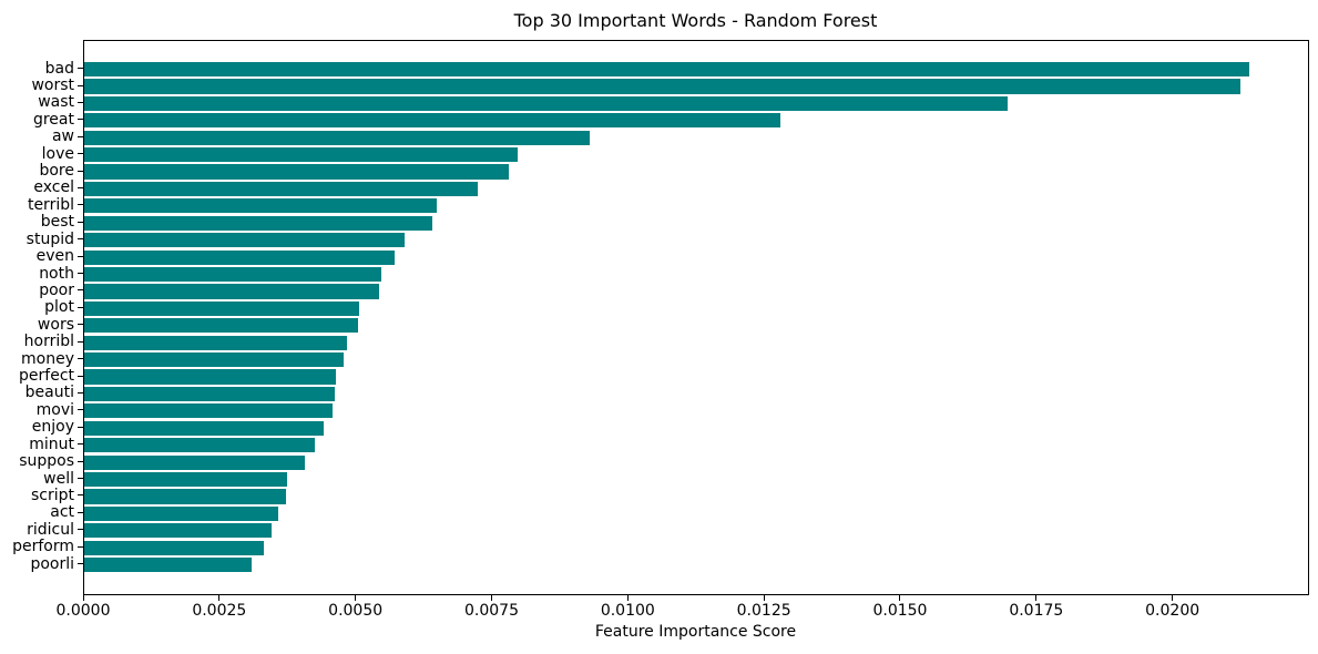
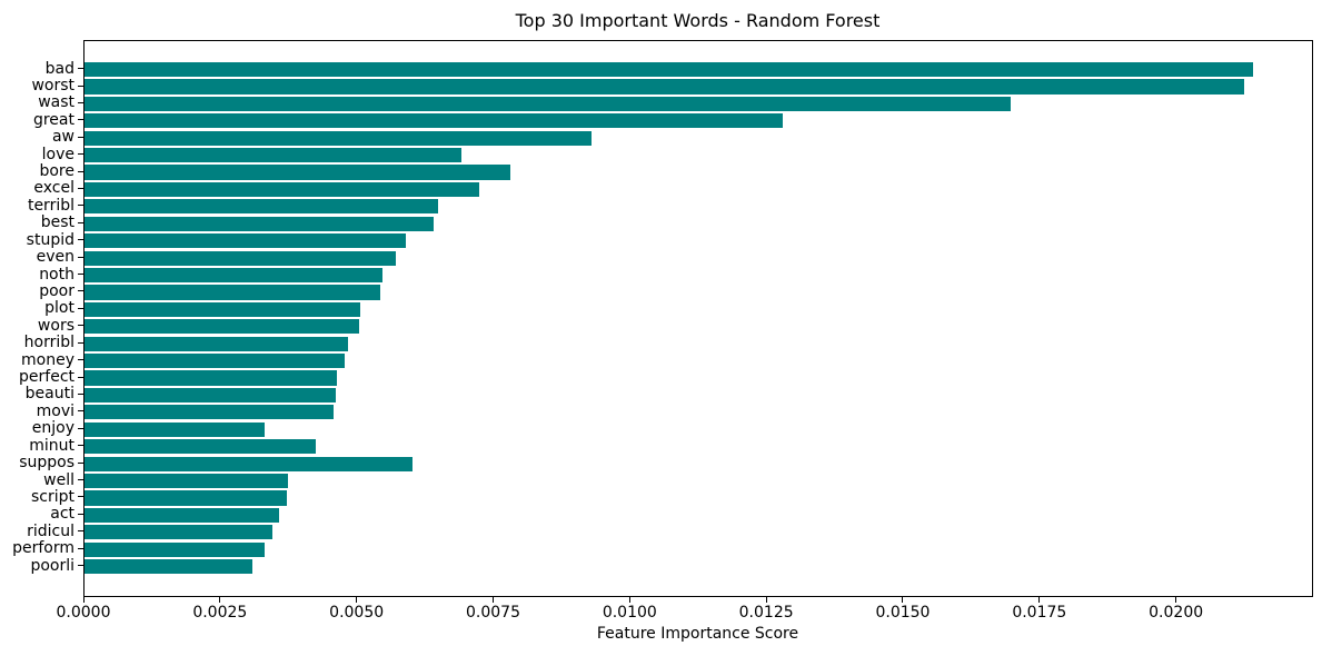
love: 0.0080 -> 0.0069
enjoy: 0.0044 -> 0.0033
suppos: 0.0040 -> 0.0060
